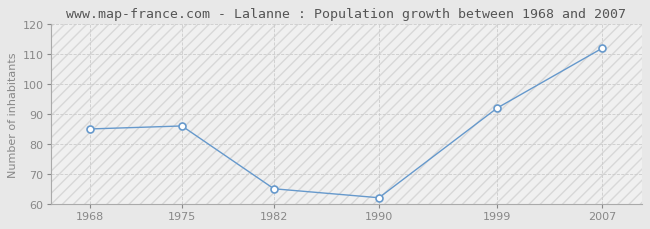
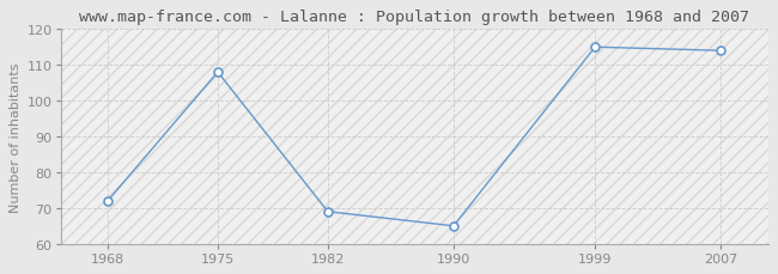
1968: 85 -> 72
1975: 86 -> 108
1982: 65 -> 69
1990: 62 -> 65
1999: 92 -> 115
2007: 112 -> 114
